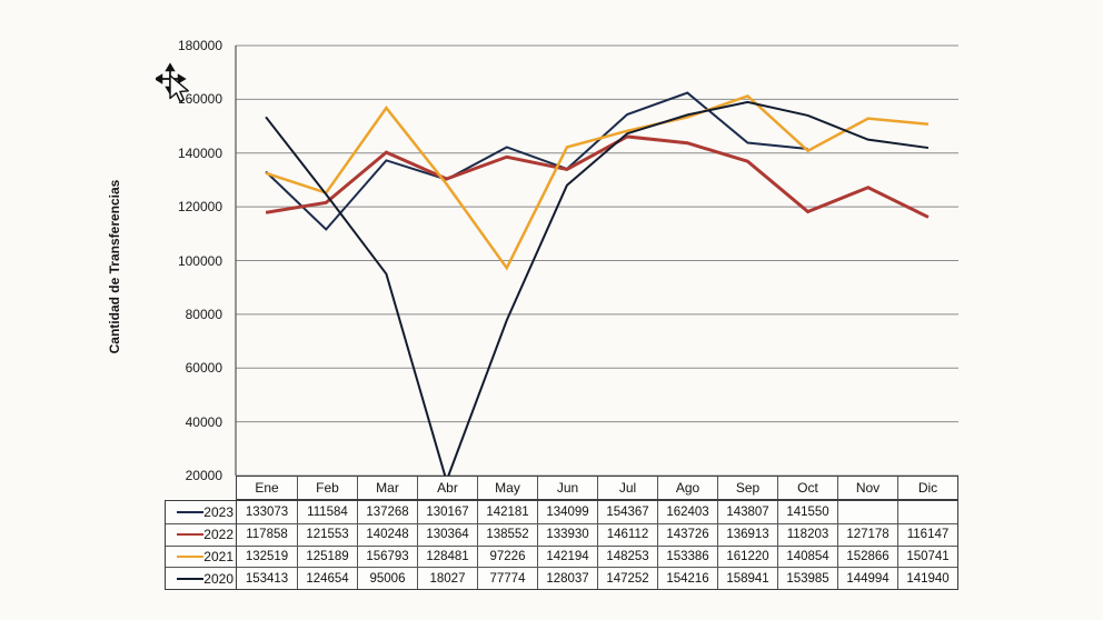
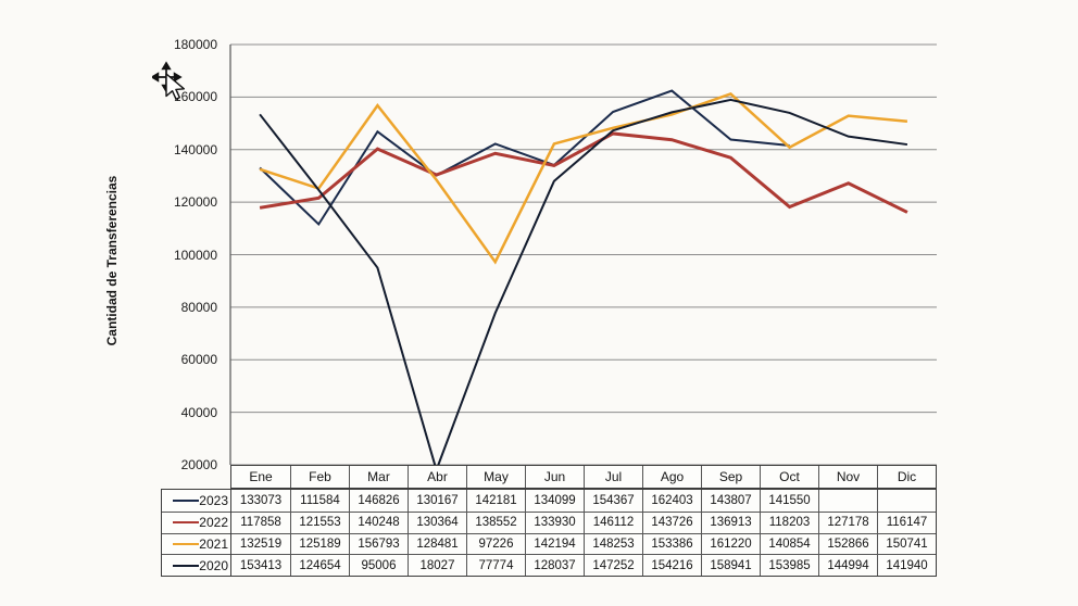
2023/Mar: 137268 -> 146826
